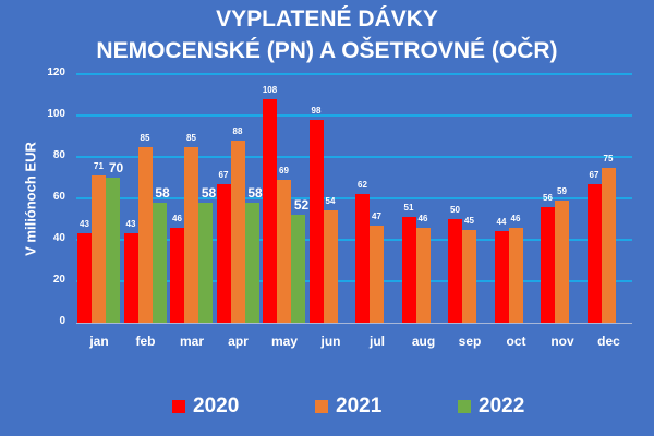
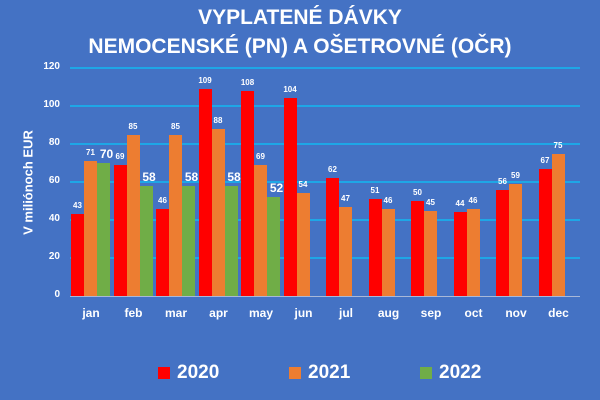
2020/feb: 43 -> 69
2020/apr: 67 -> 109
2020/jun: 98 -> 104
